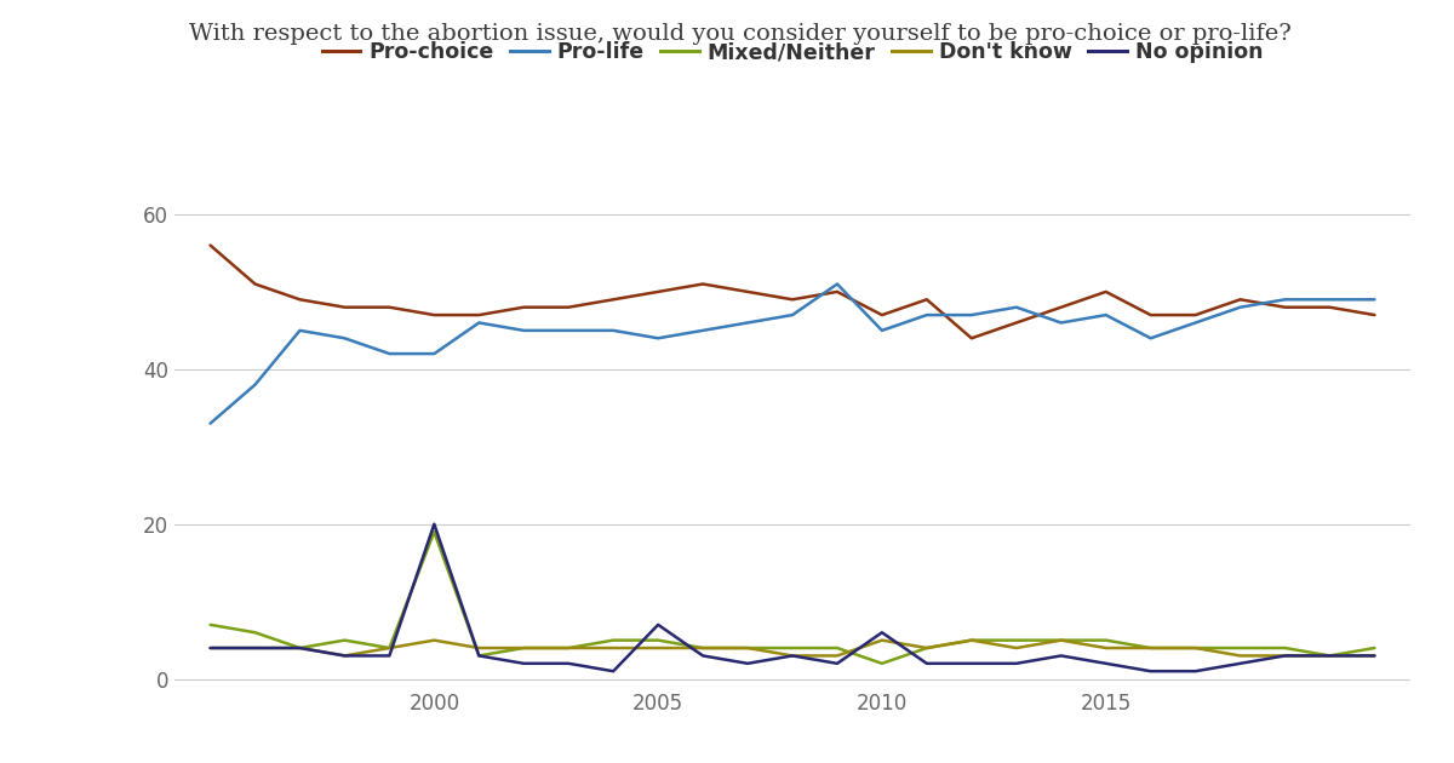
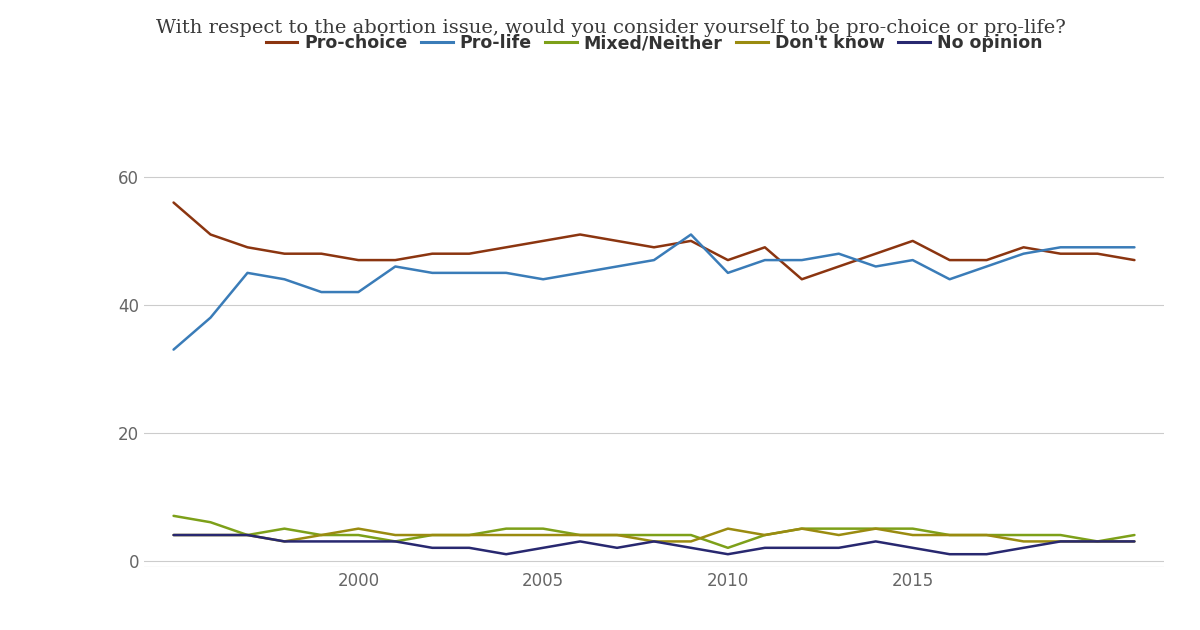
Mixed/Neither/2000: 19 -> 4
No opinion/2000: 20 -> 3
No opinion/2005: 7 -> 2
No opinion/2010: 6 -> 1
